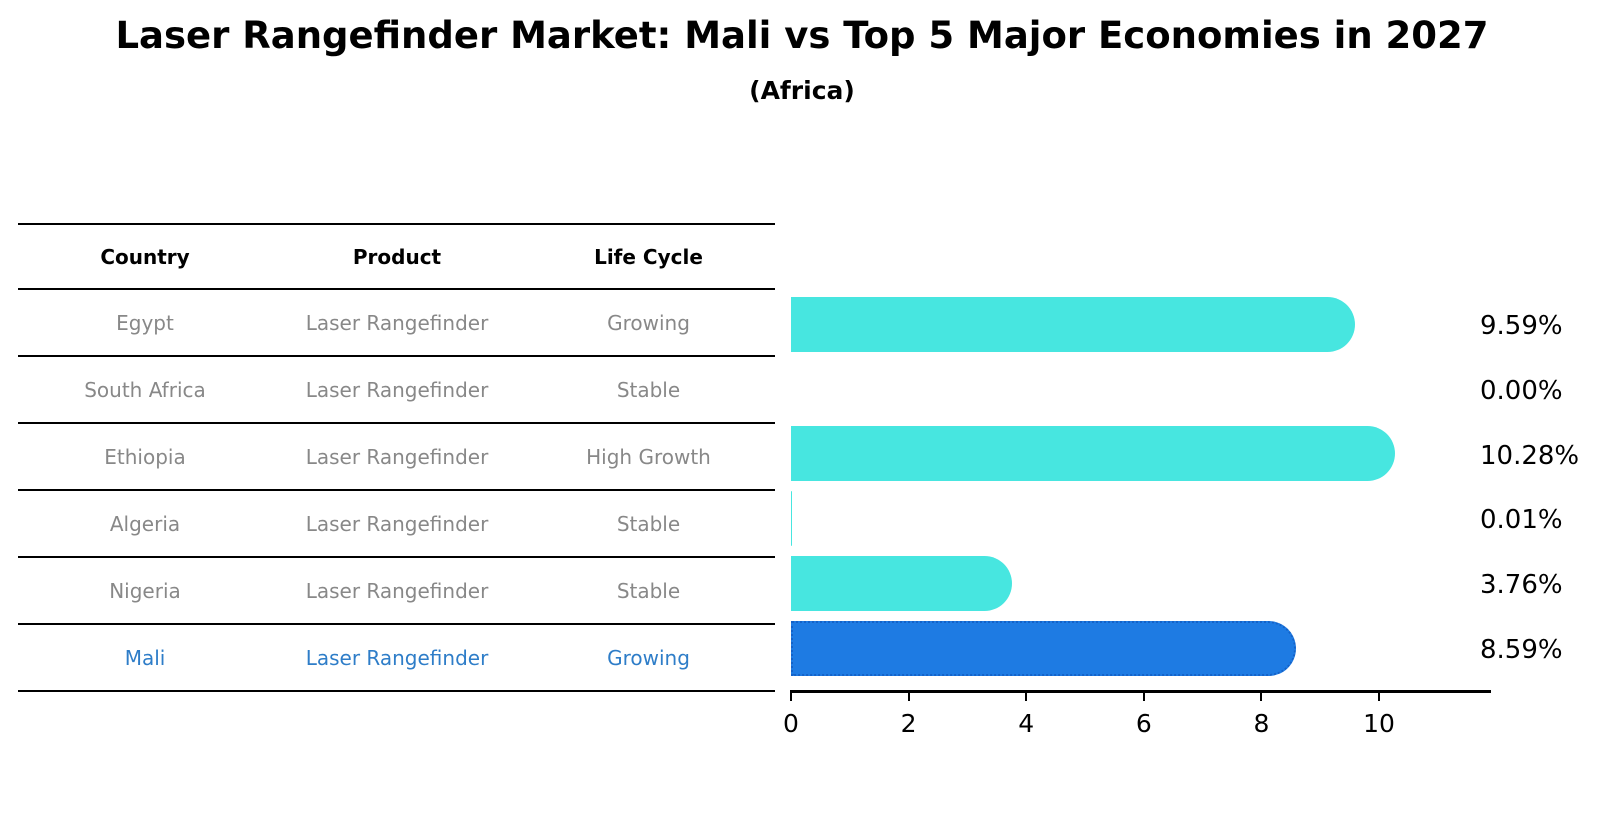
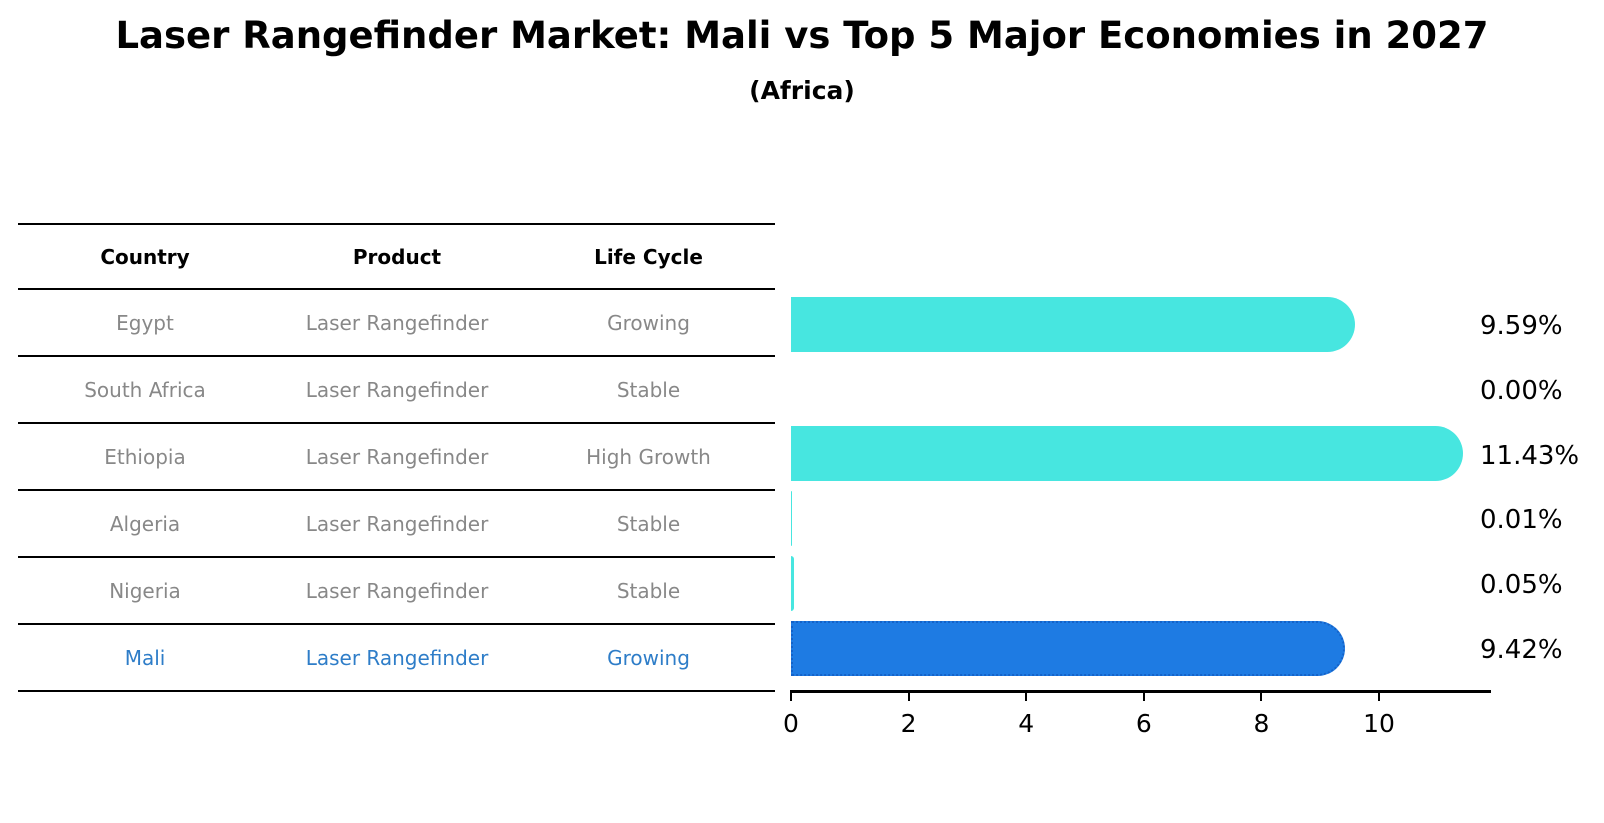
Ethiopia: 10.28% -> 11.43%
Nigeria: 3.76% -> 0.05%
Mali: 8.59% -> 9.42%
